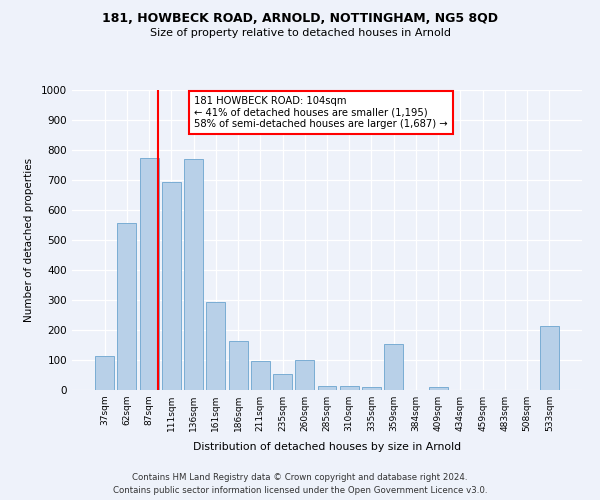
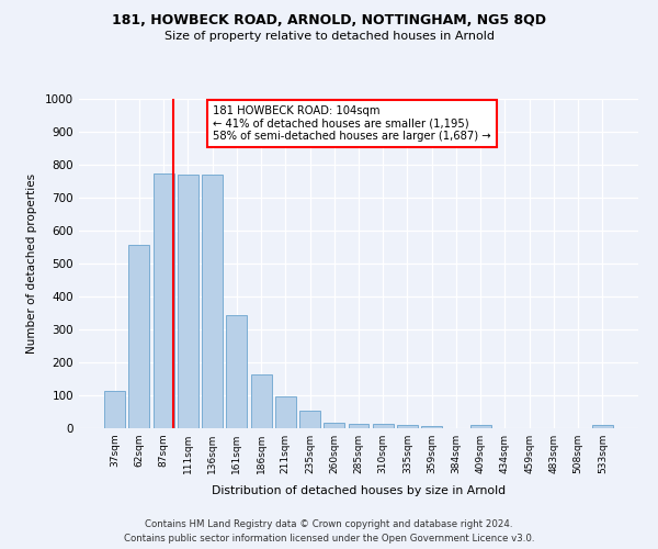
111sqm: 695 -> 770
161sqm: 295 -> 345
260sqm: 100 -> 18
359sqm: 155 -> 8
533sqm: 215 -> 10
